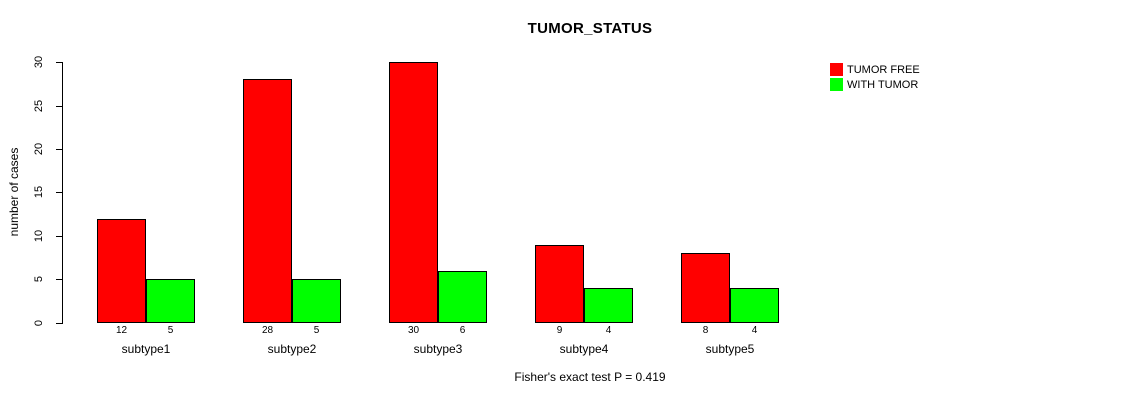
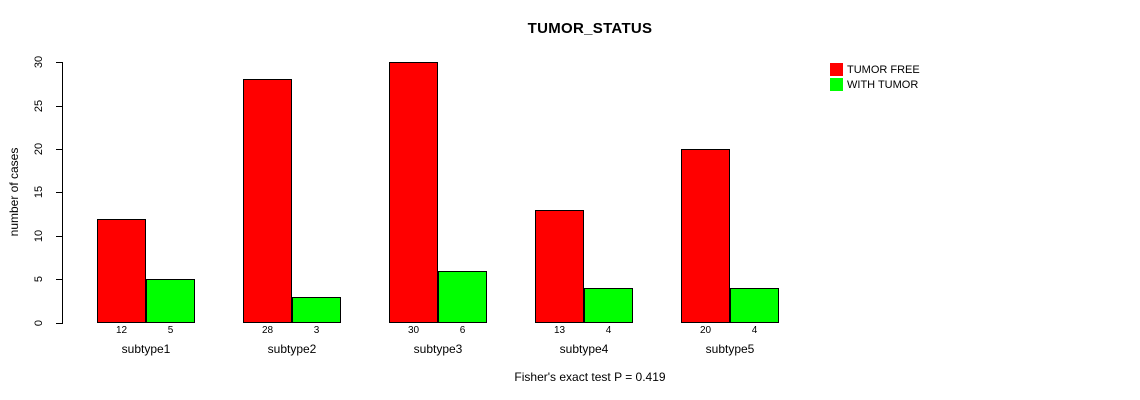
WITH TUMOR/subtype2: 5 -> 3
TUMOR FREE/subtype4: 9 -> 13
TUMOR FREE/subtype5: 8 -> 20
